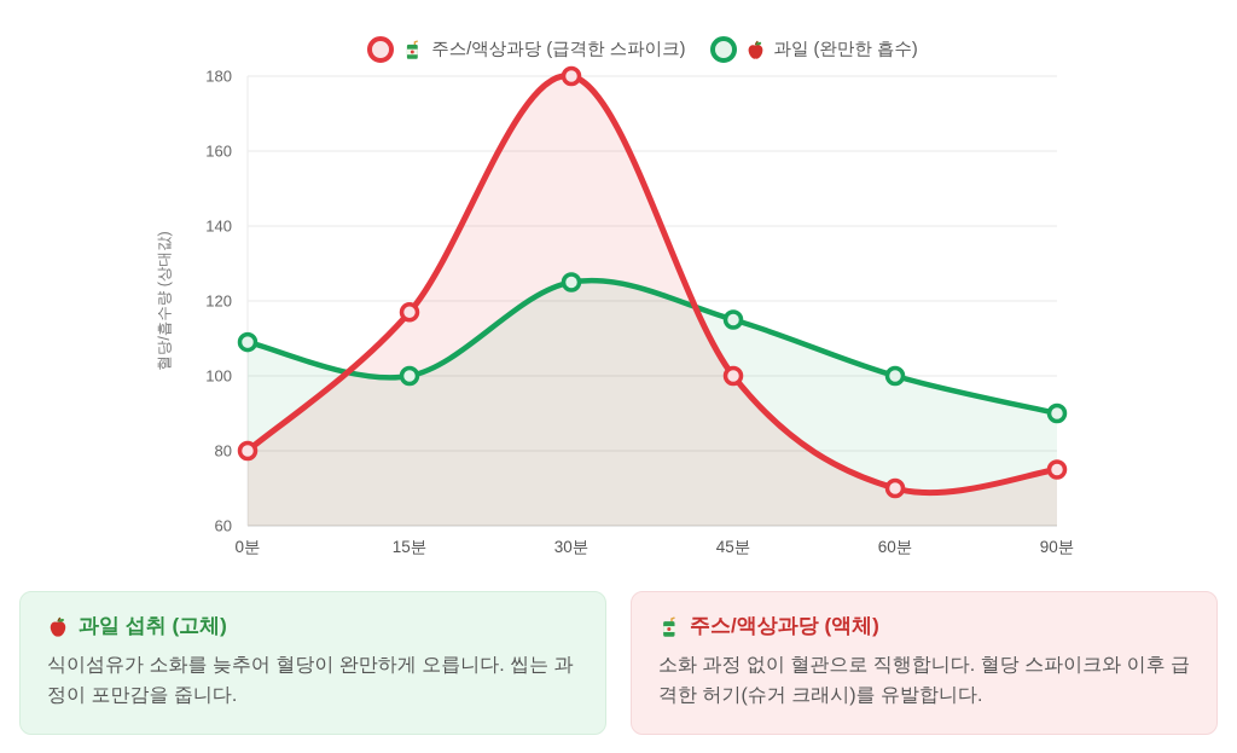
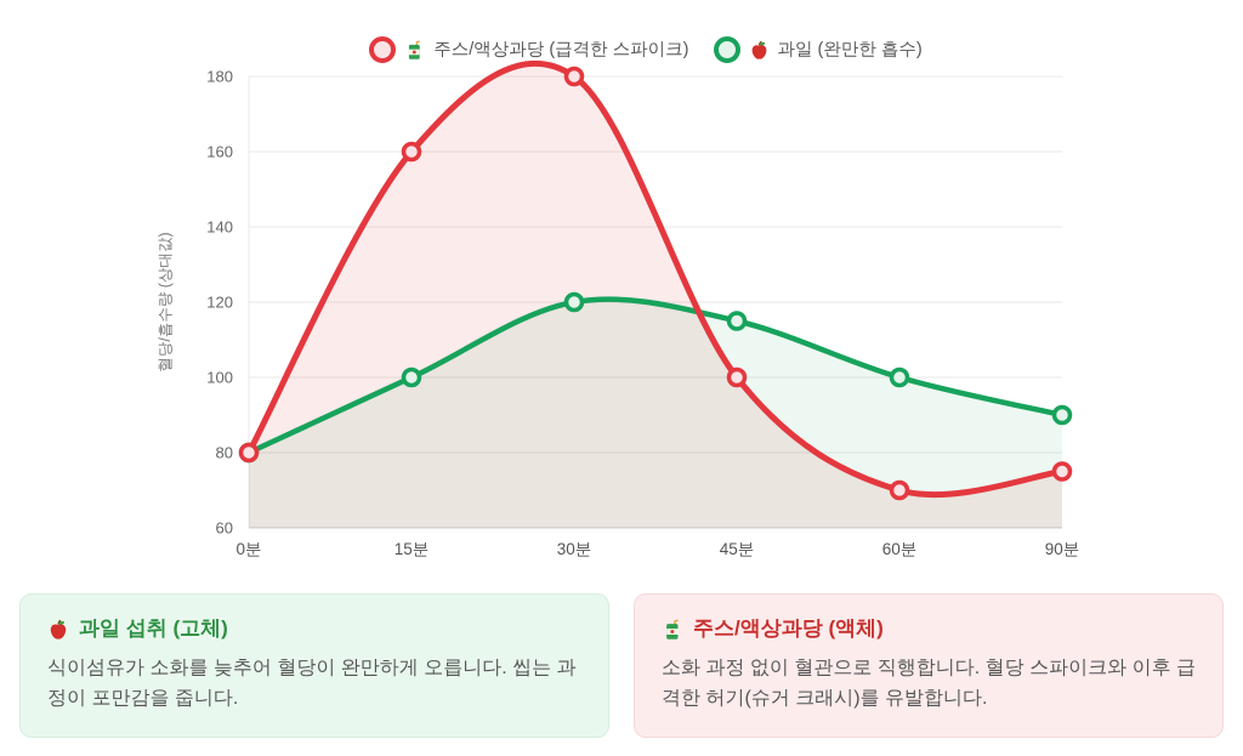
과일 (완만한 흡수)/0분: 109 -> 80
주스/액상과당 (급격한 스파이크)/15분: 117 -> 160
과일 (완만한 흡수)/30분: 125 -> 120
